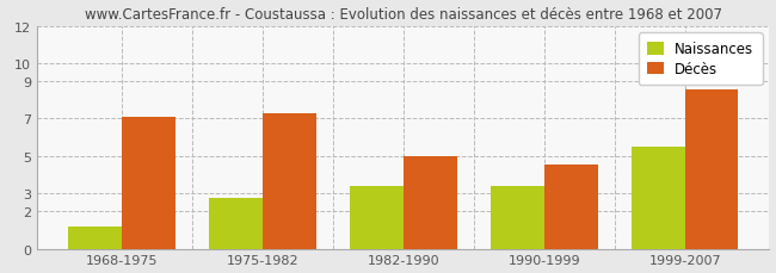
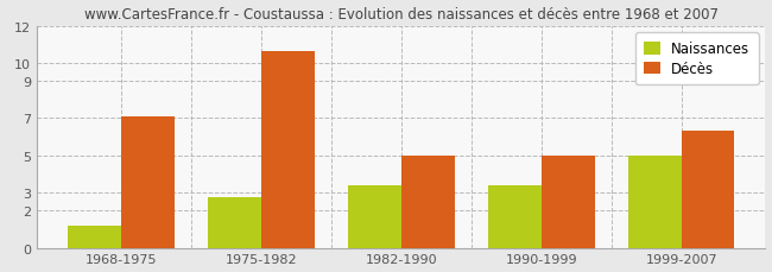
Décès/1975-1982: 7.3 -> 10.6
Décès/1990-1999: 4.5 -> 5.0
Naissances/1999-2007: 5.5 -> 5.0
Décès/1999-2007: 8.6 -> 6.3
